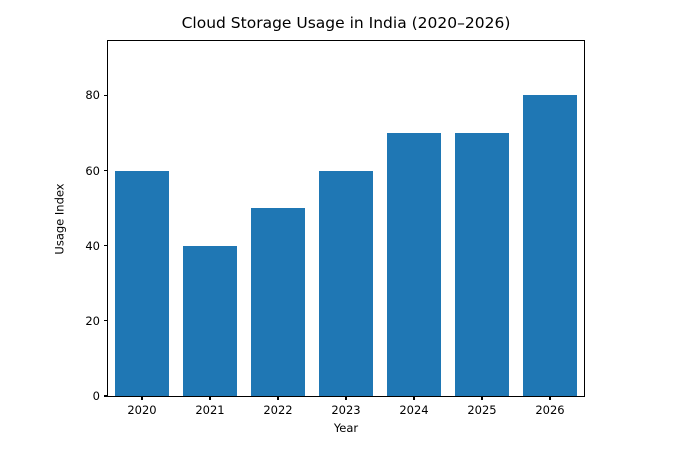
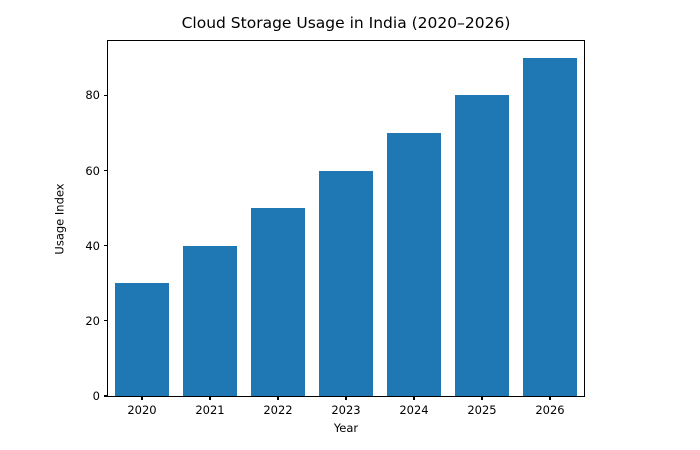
2020: 60 -> 30
2025: 70 -> 80
2026: 80 -> 90
